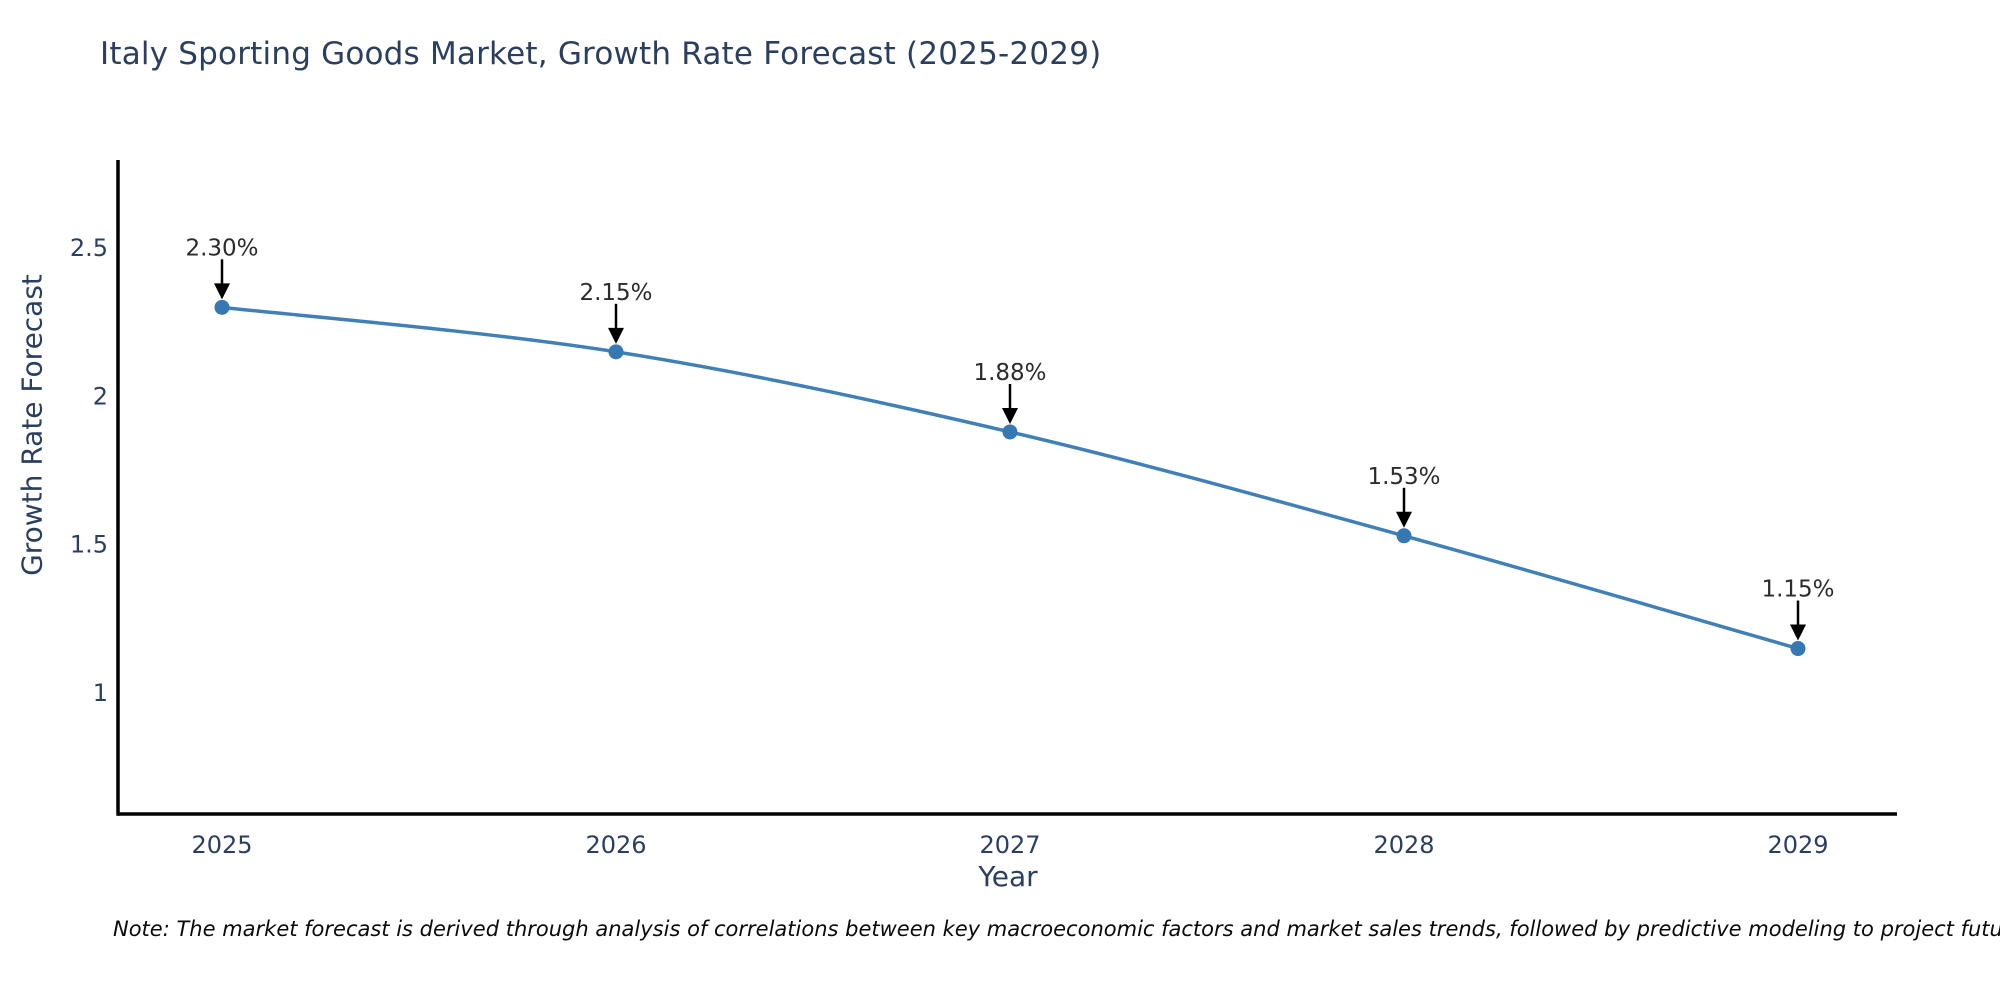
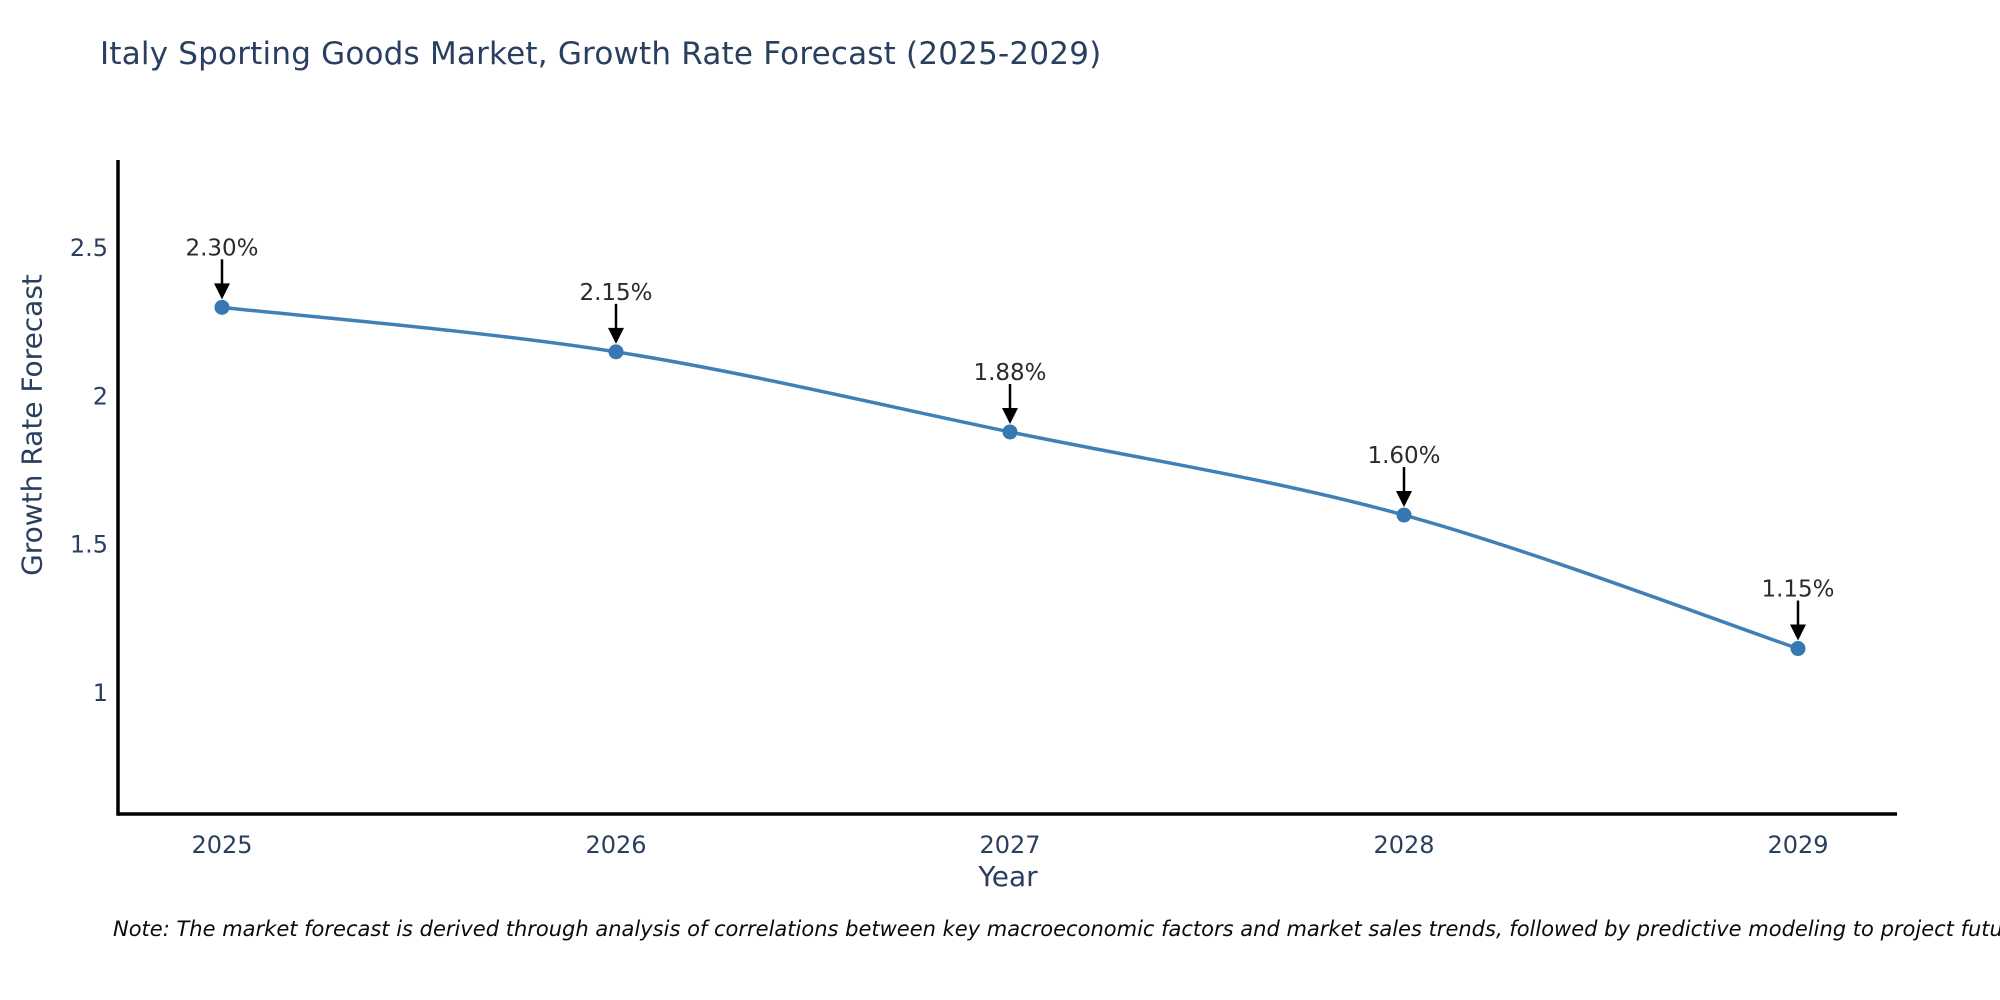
2028: 1.53% -> 1.60%
